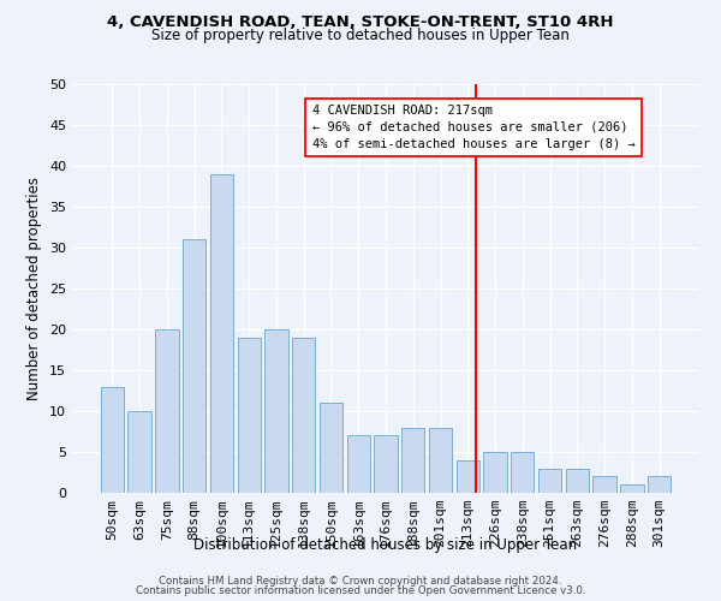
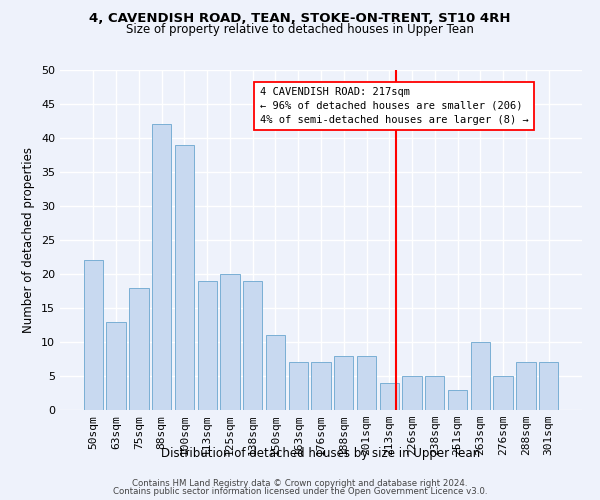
50sqm: 13 -> 22
63sqm: 10 -> 13
75sqm: 20 -> 18
88sqm: 31 -> 42
263sqm: 3 -> 10
276sqm: 2 -> 5
288sqm: 1 -> 7
301sqm: 2 -> 7
